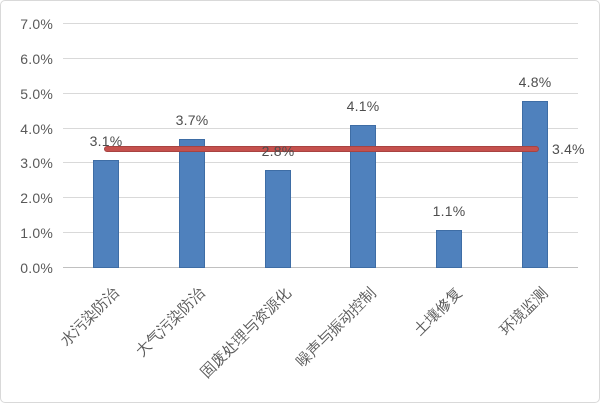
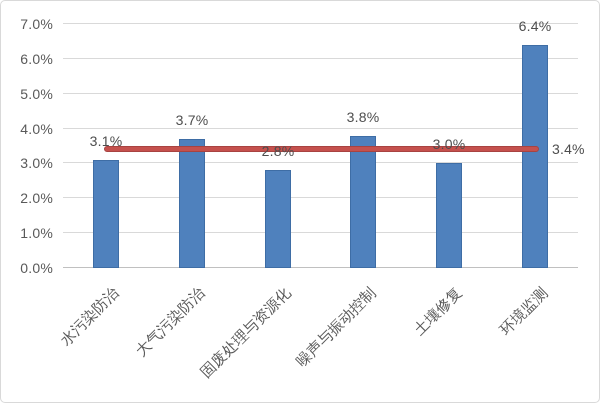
噪声与振动控制: 4.1% -> 3.8%
土壤修复: 1.1% -> 3.0%
环境监测: 4.8% -> 6.4%
